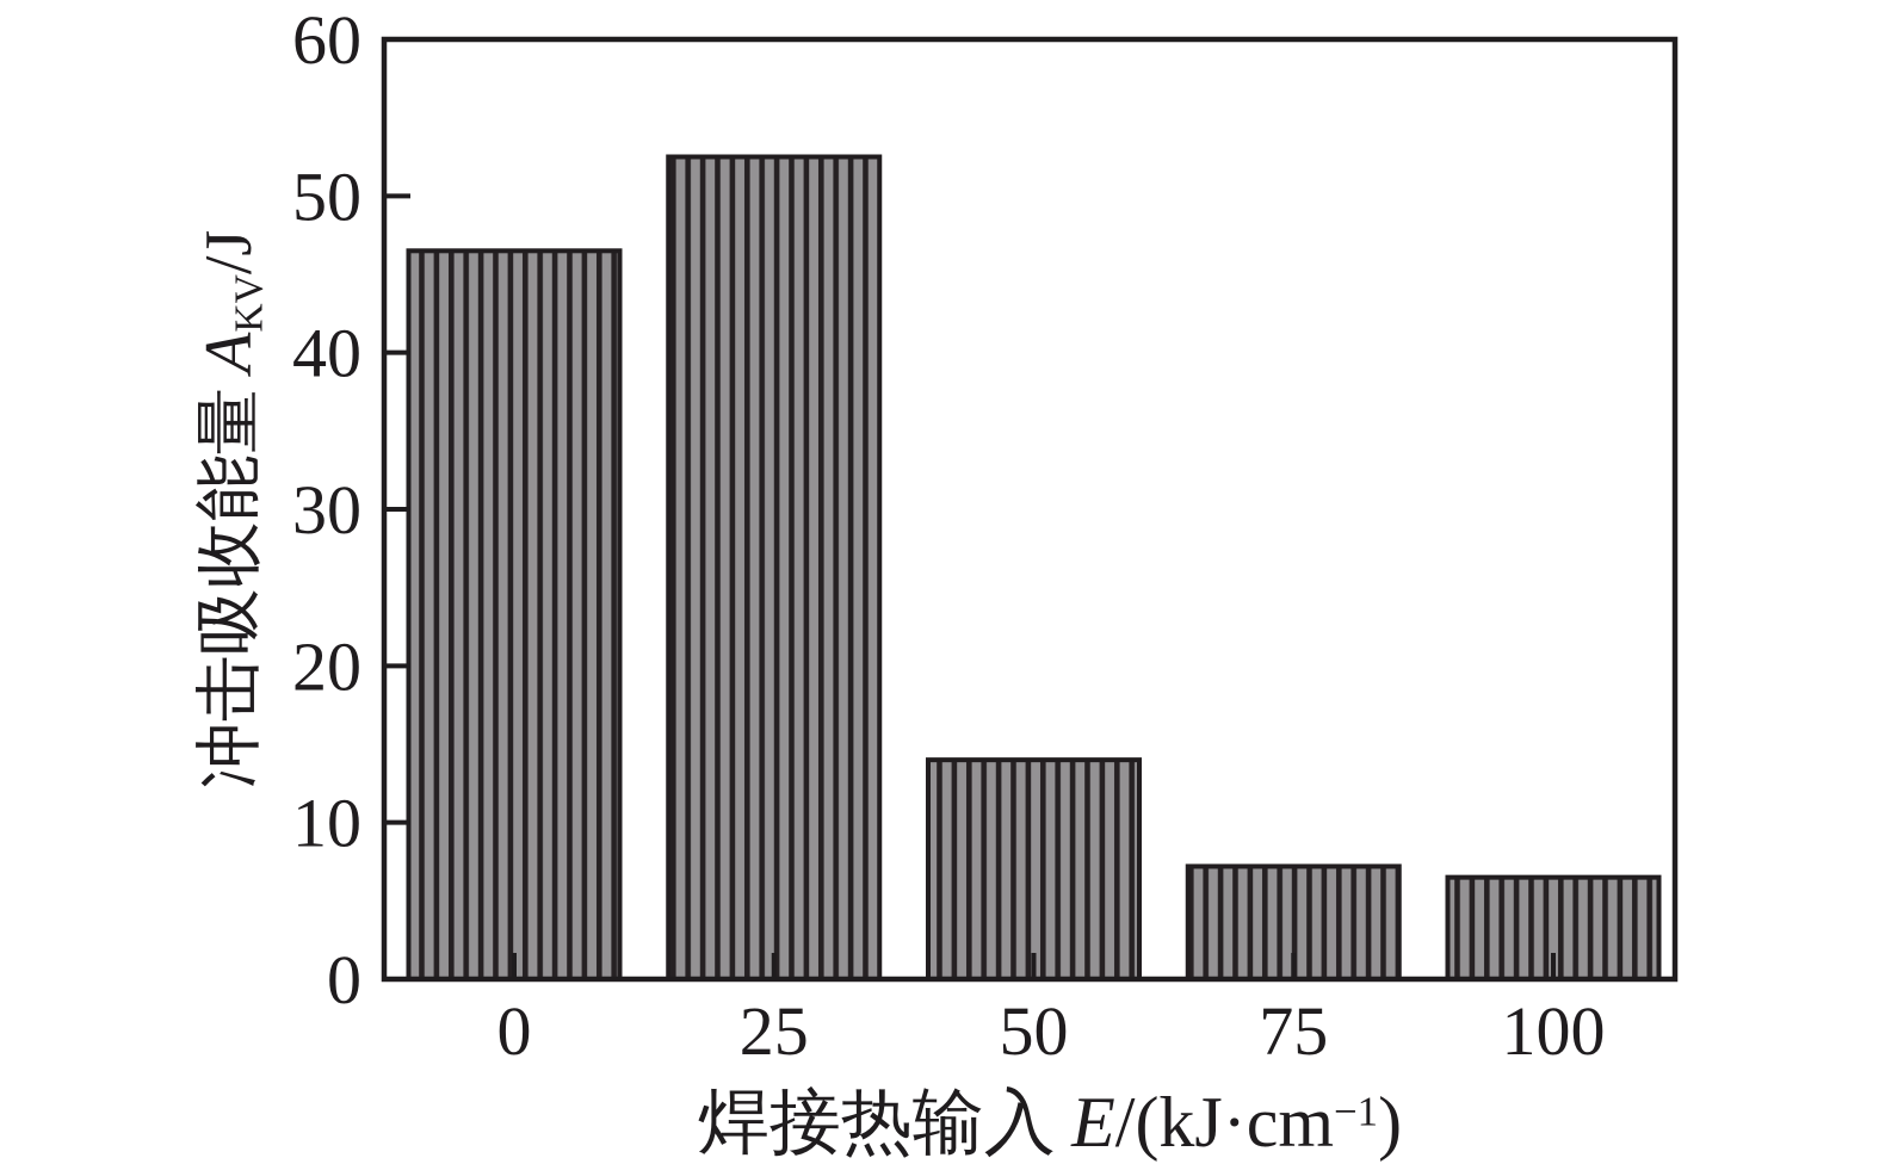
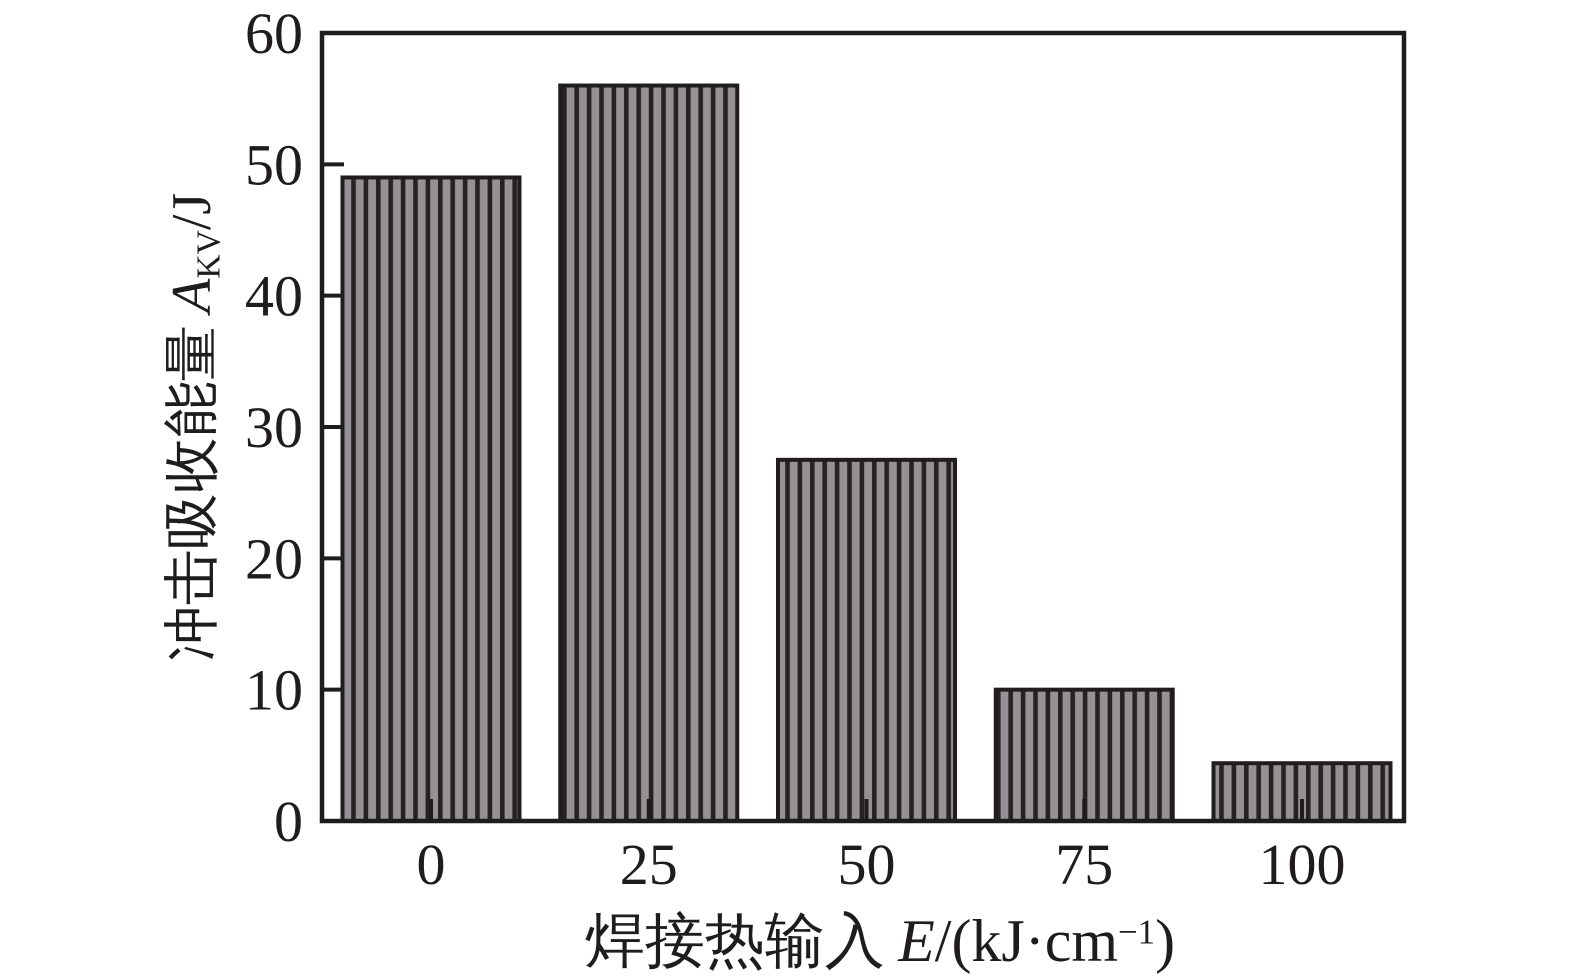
0: 46.5 -> 49.0
25: 52.5 -> 56.0
50: 14.0 -> 27.5
75: 7.2 -> 10.0
100: 6.5 -> 4.4
